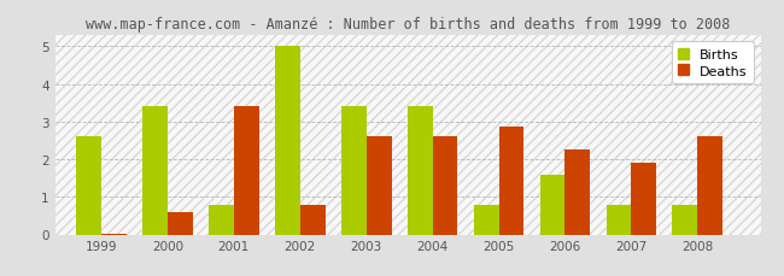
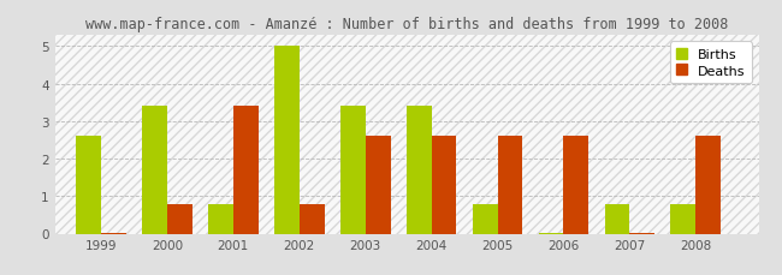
Deaths/2000: 0.60 -> 0.80
Deaths/2005: 2.85 -> 2.60
Births/2006: 1.60 -> 0.02
Deaths/2006: 2.25 -> 2.60
Deaths/2007: 1.90 -> 0.02
